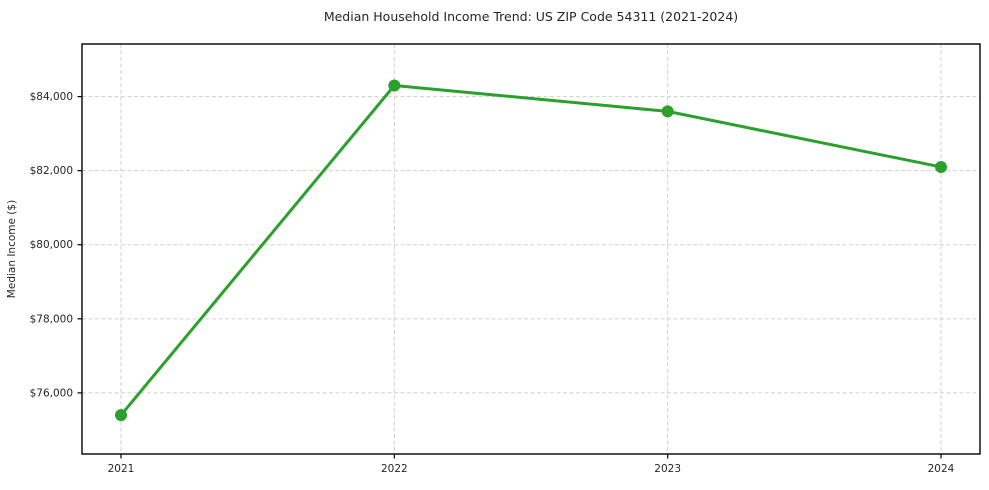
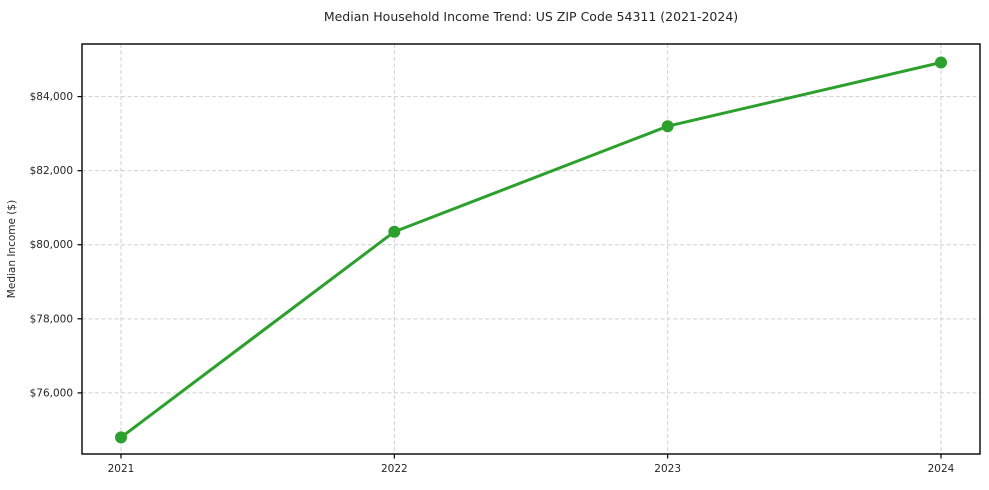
2021: $75400 -> $74800
2022: $84300 -> $80400
2023: $83600 -> $83200
2024: $82100 -> $84900
